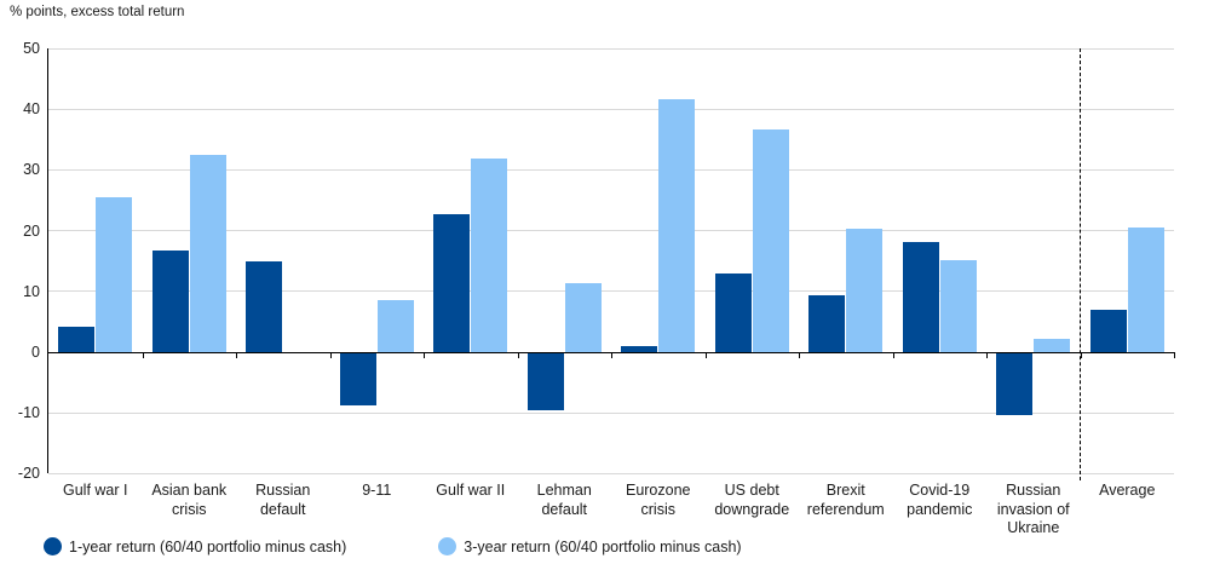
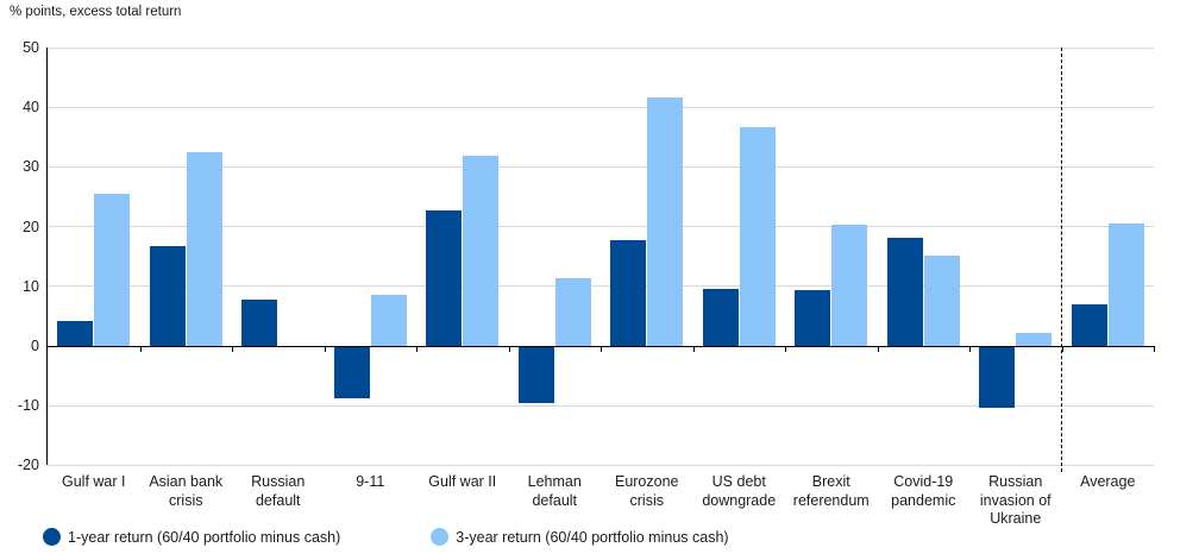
1-year return (60/40 portfolio minus cash)/Russian default: 15 -> 8
1-year return (60/40 portfolio minus cash)/Eurozone crisis: 1 -> 18
1-year return (60/40 portfolio minus cash)/US debt downgrade: 13 -> 10
